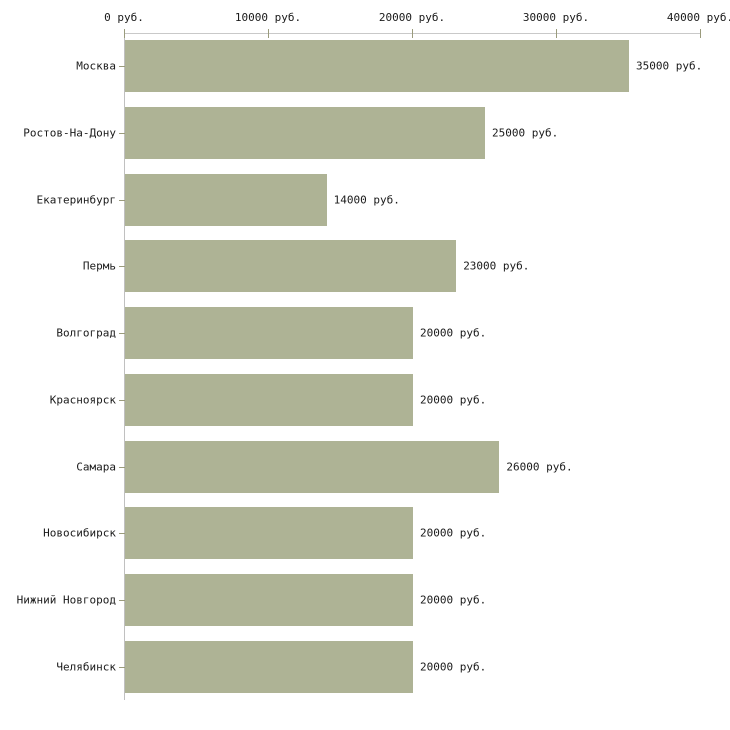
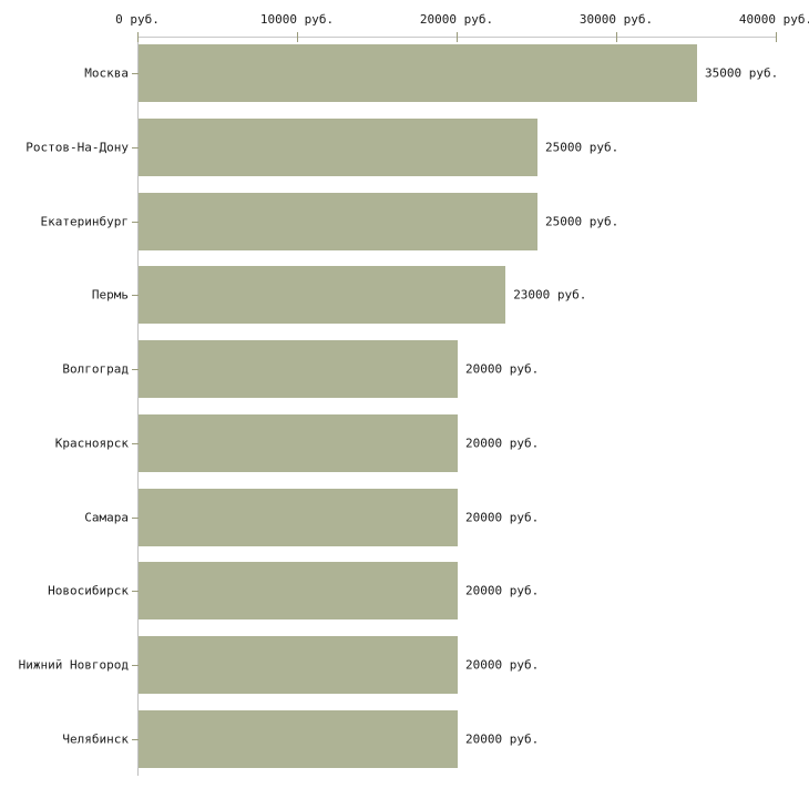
Екатеринбург: 14000 -> 25000
Самара: 26000 -> 20000
